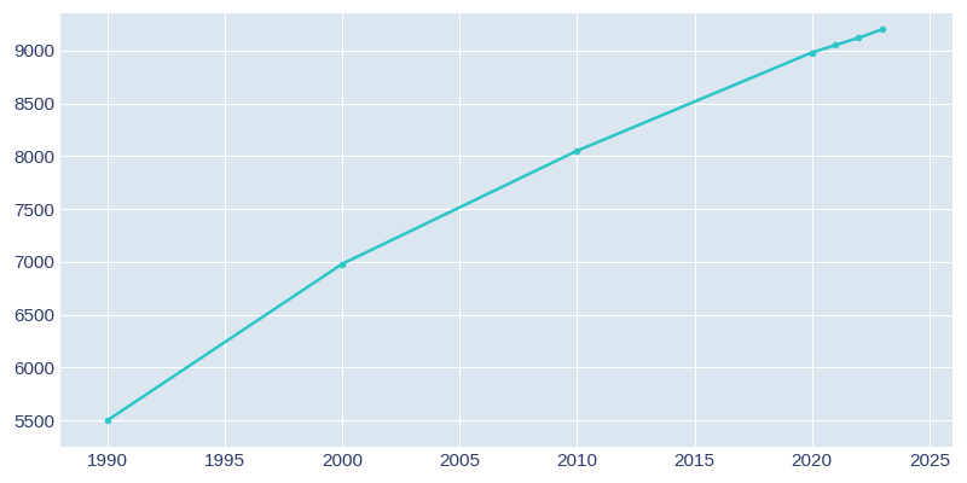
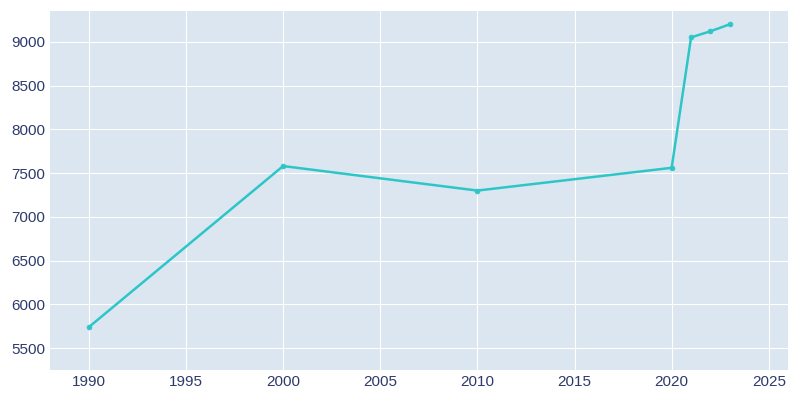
1990: 5500 -> 5740
2000: 6980 -> 7580
2010: 8050 -> 7300
2020: 8980 -> 7560
